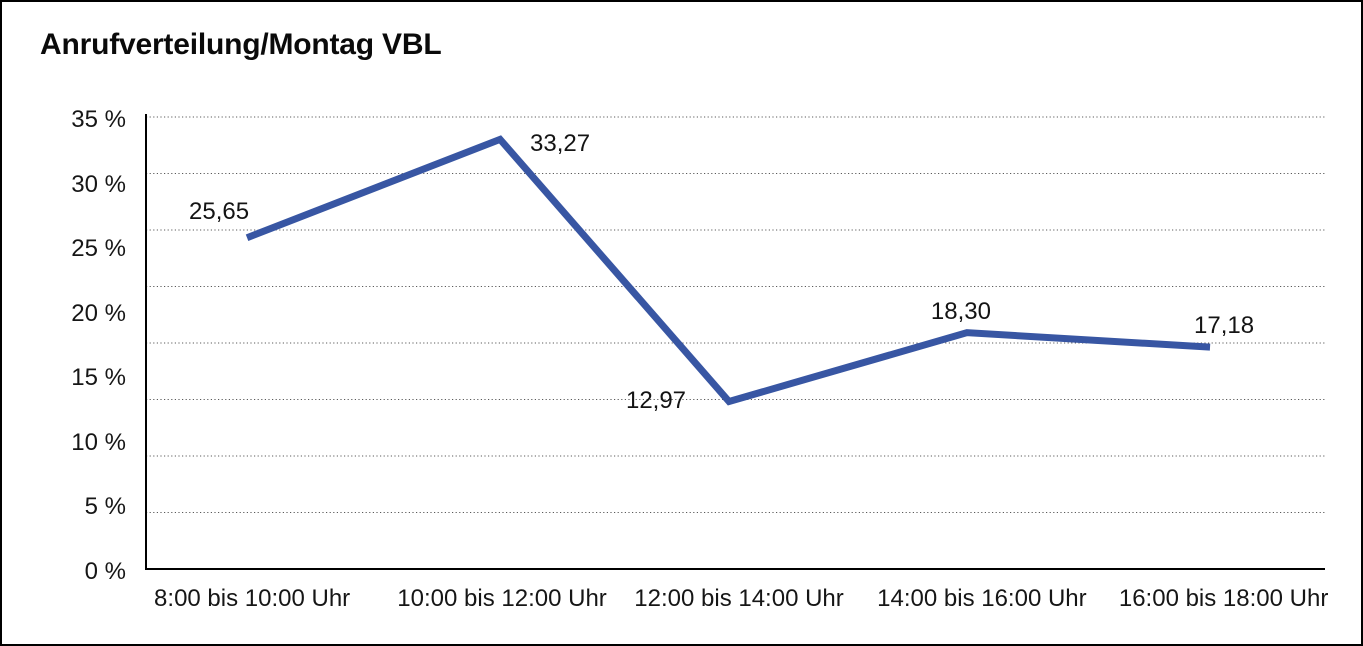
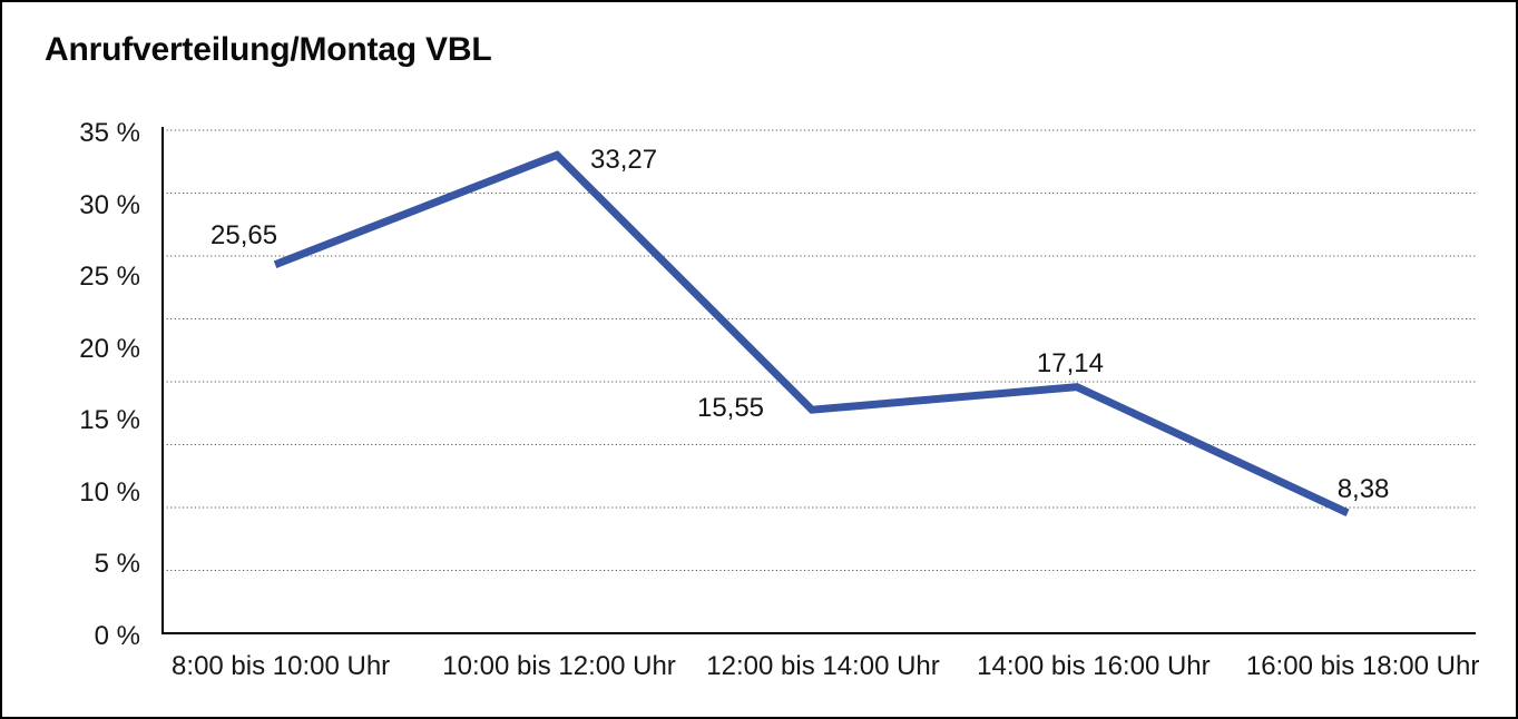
12:00 bis 14:00 Uhr: 12,97 -> 15,55
14:00 bis 16:00 Uhr: 18,30 -> 17,14
16:00 bis 18:00 Uhr: 17,18 -> 8,38
